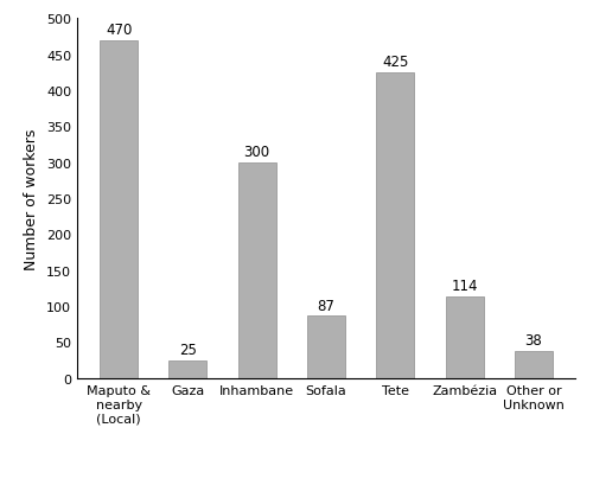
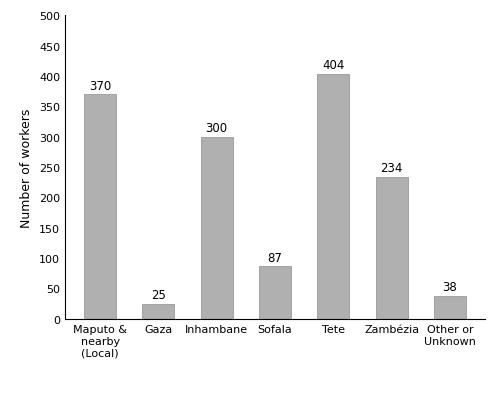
Maputo & nearby (Local): 470 -> 370
Tete: 425 -> 404
Zambézia: 114 -> 234
